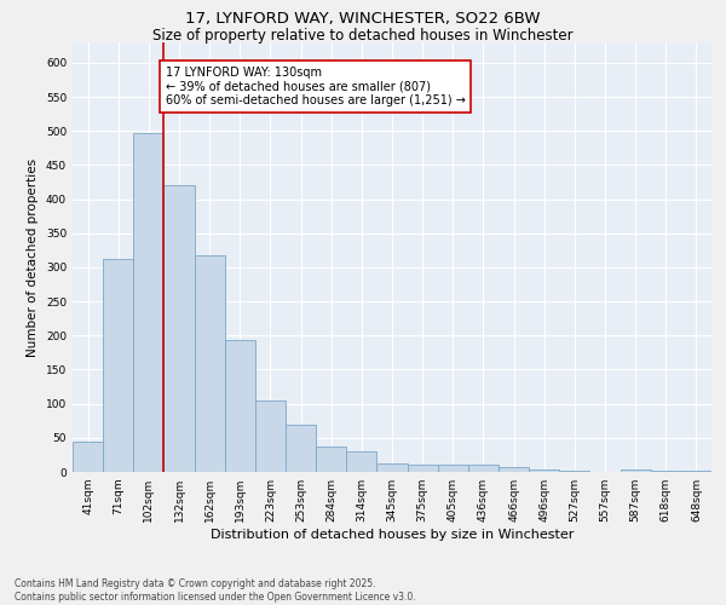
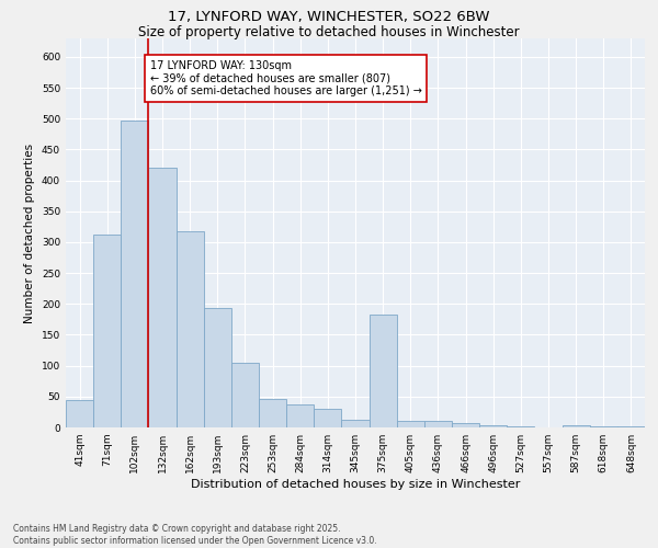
253sqm: 70 -> 46
375sqm: 10 -> 182
